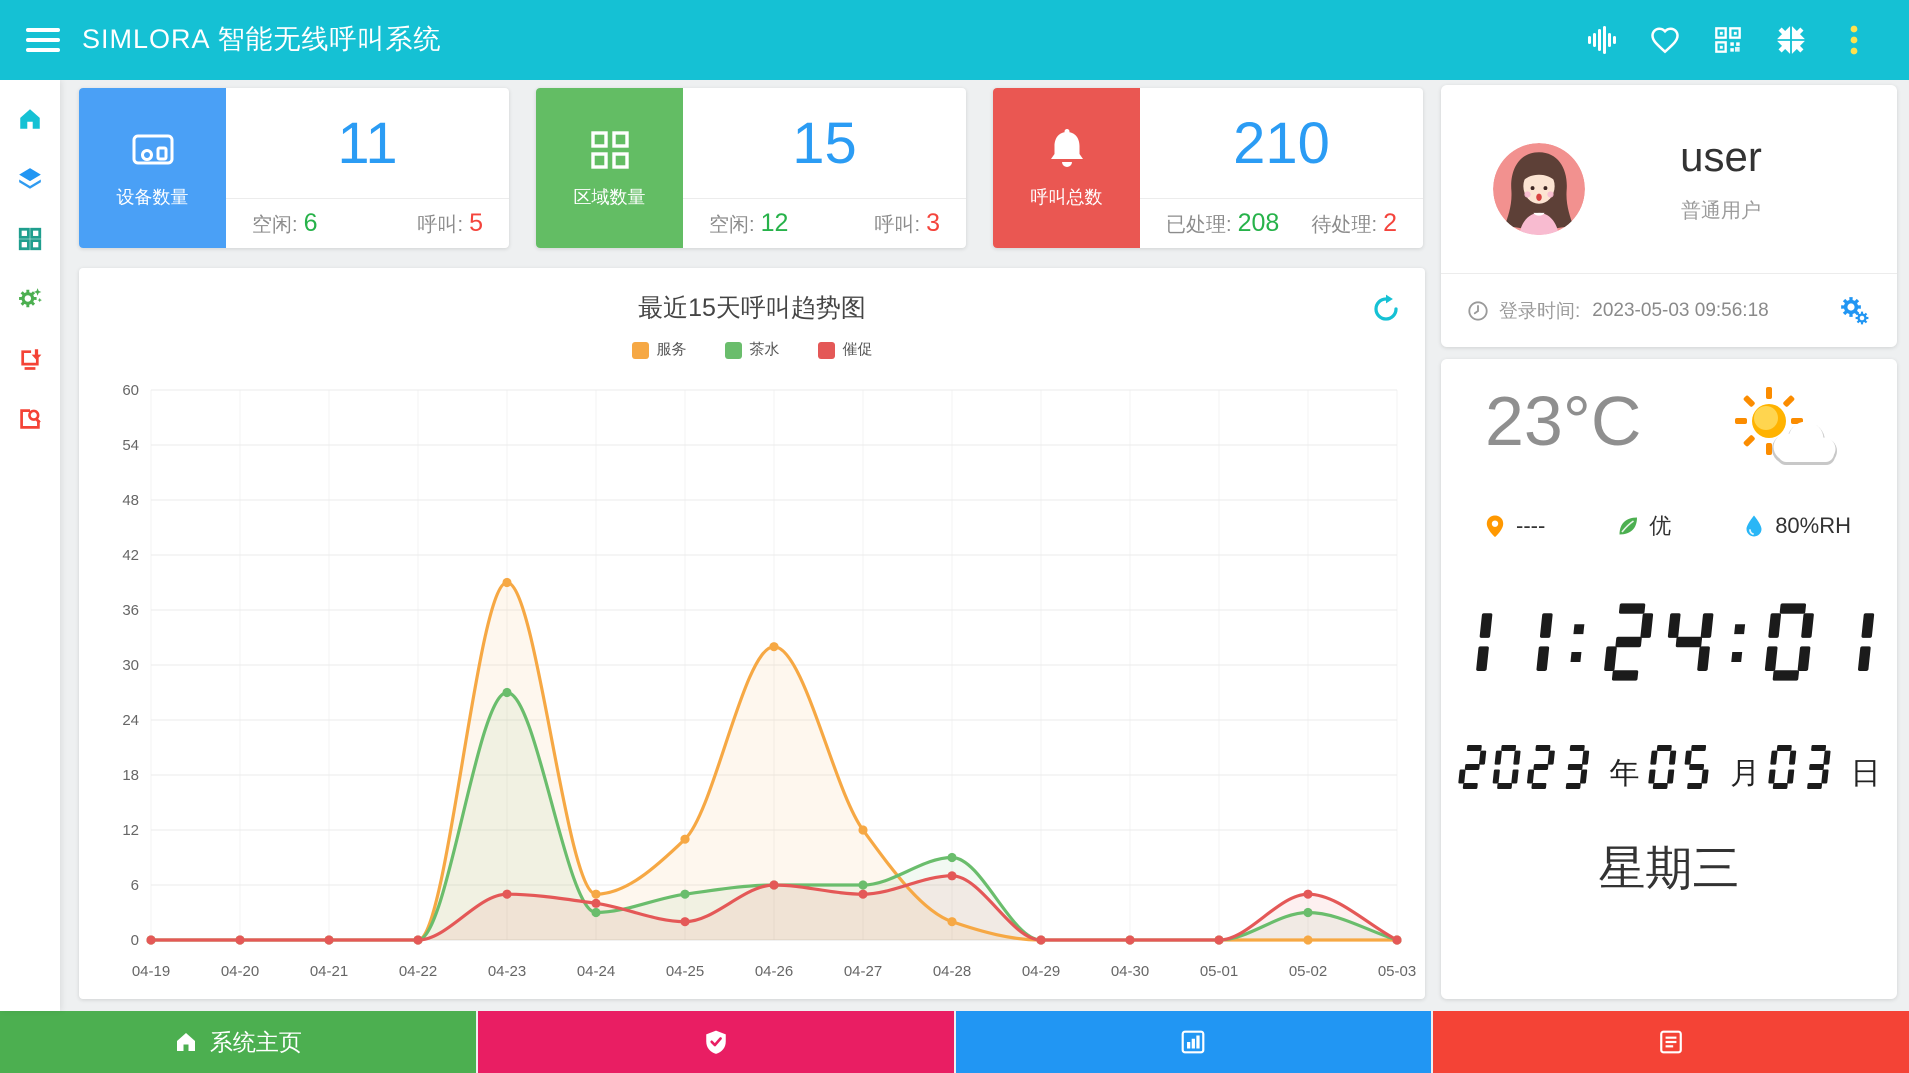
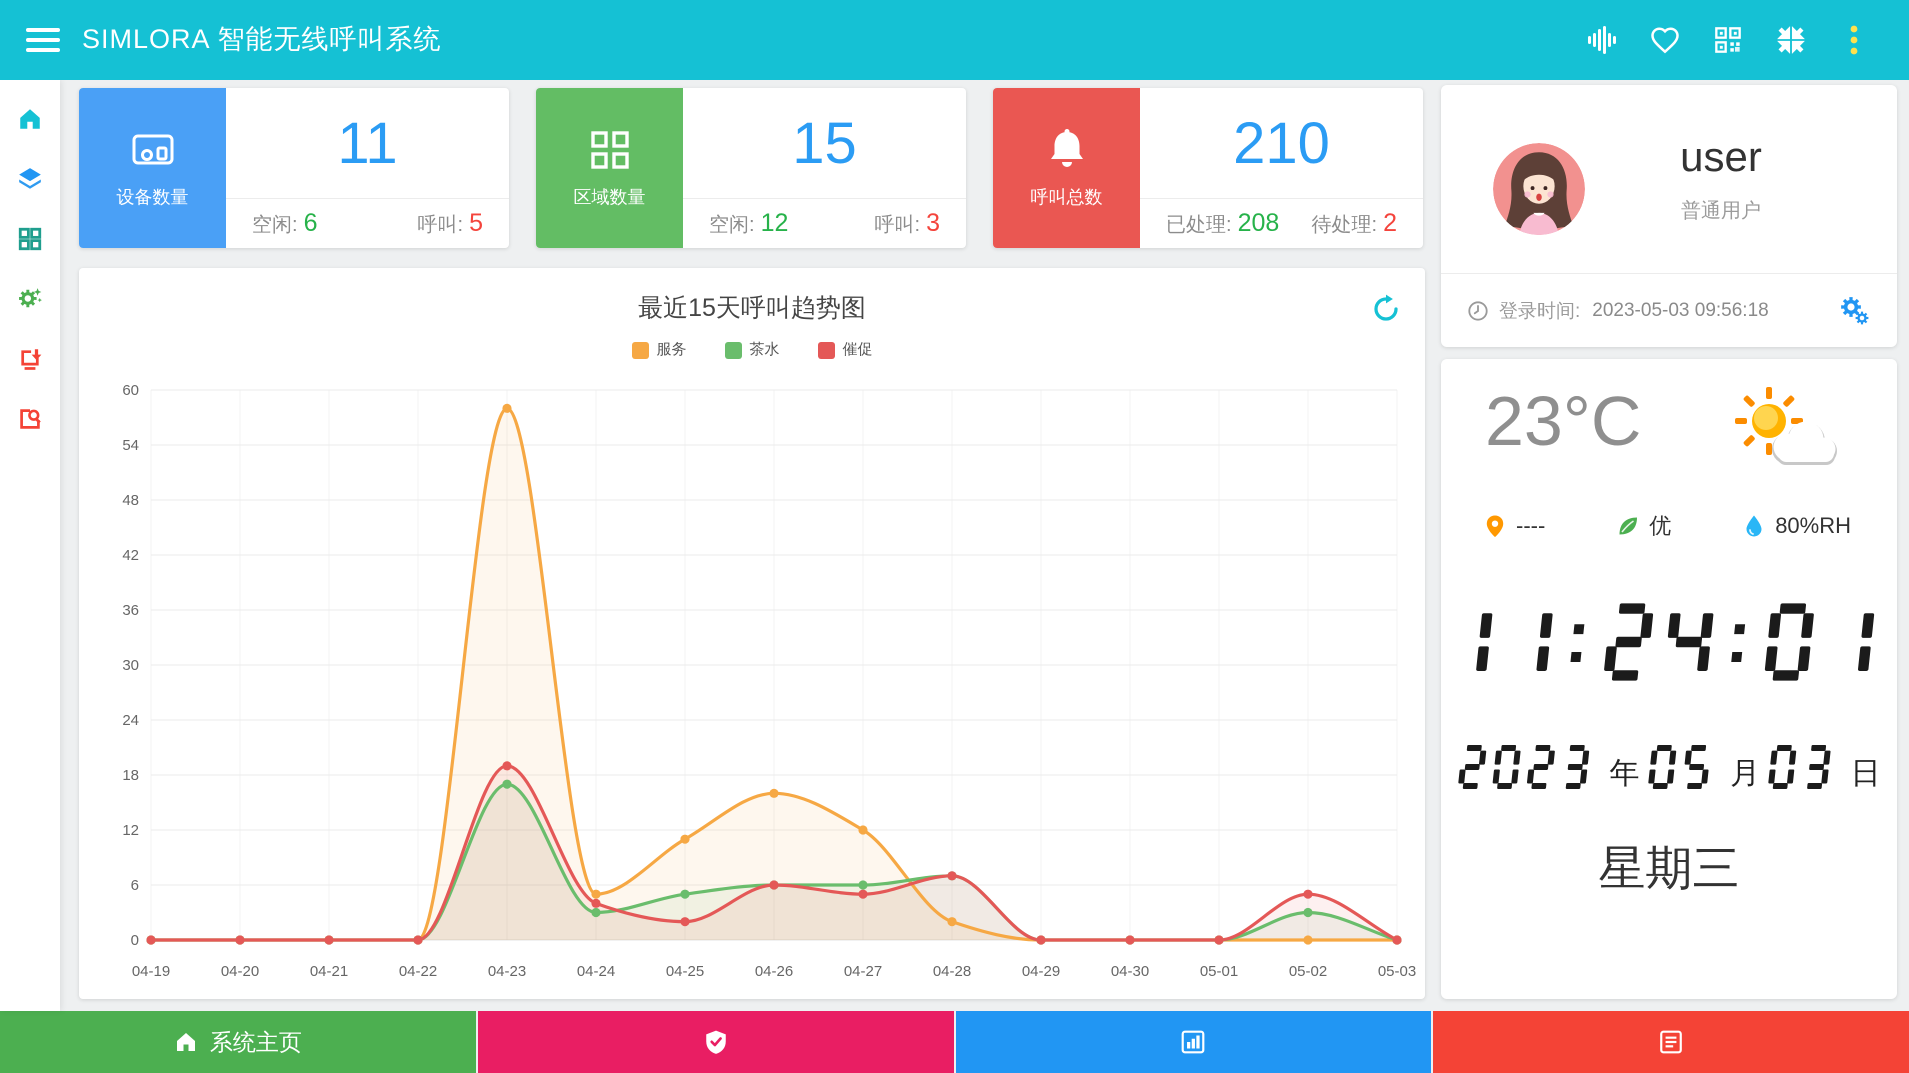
服务/04-23: 39 -> 58
茶水/04-23: 27 -> 17
催促/04-23: 5 -> 19
服务/04-26: 32 -> 16
茶水/04-28: 9 -> 7
